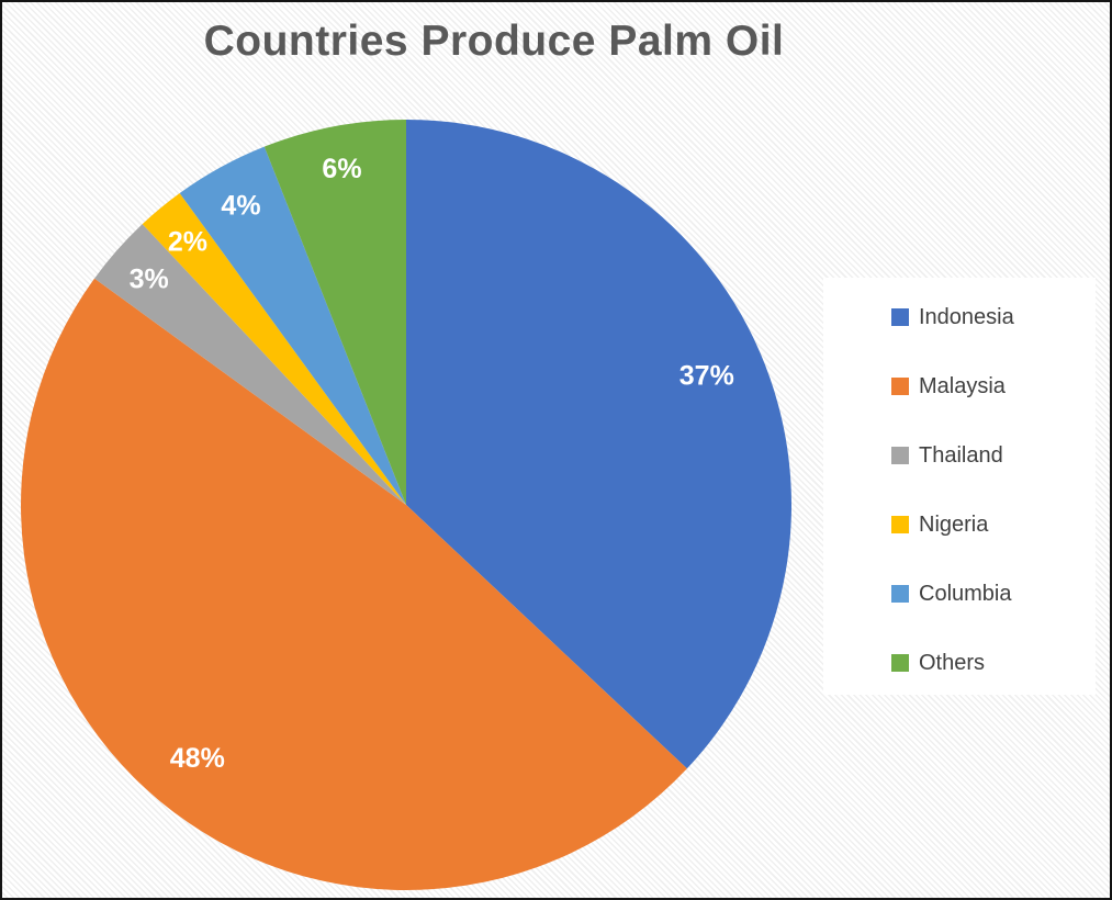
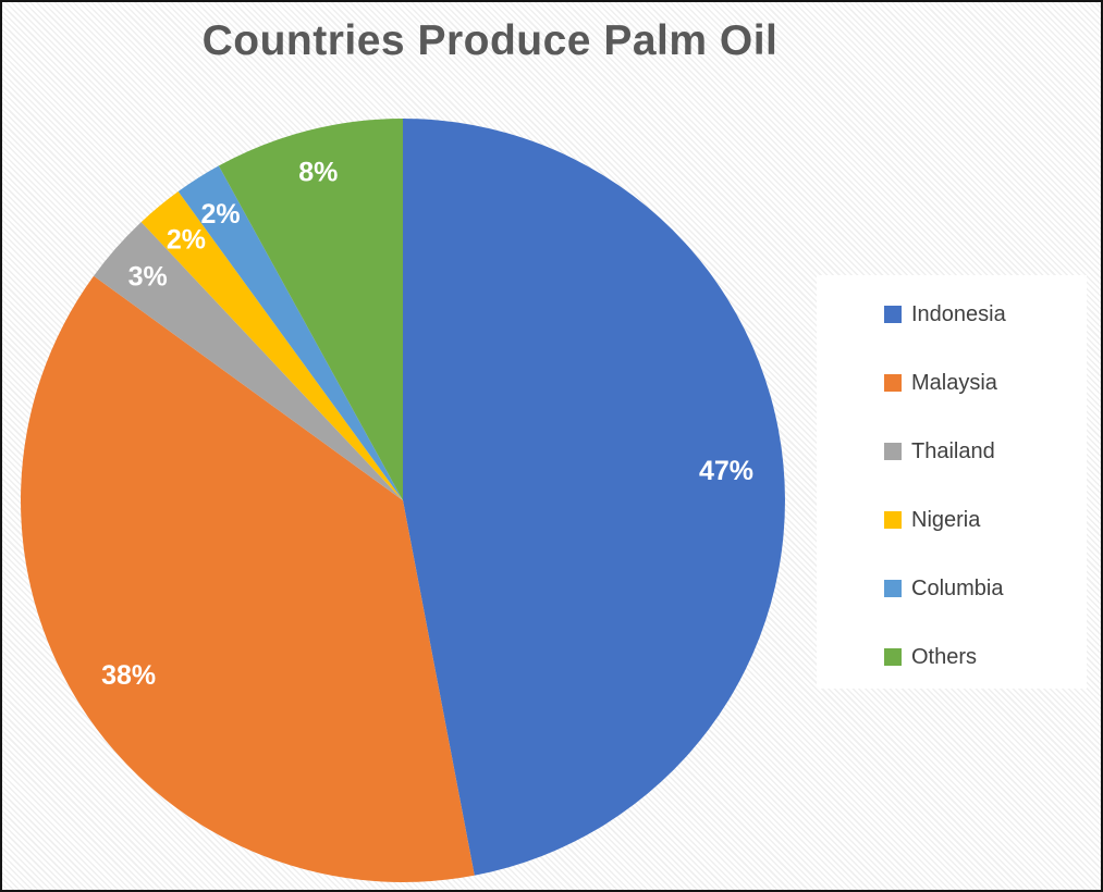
Indonesia: 37% -> 47%
Malaysia: 48% -> 38%
Columbia: 4% -> 2%
Others: 6% -> 8%
